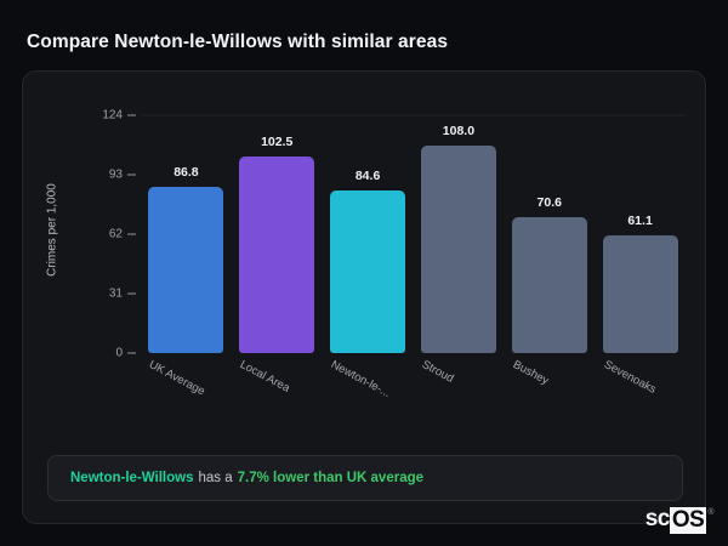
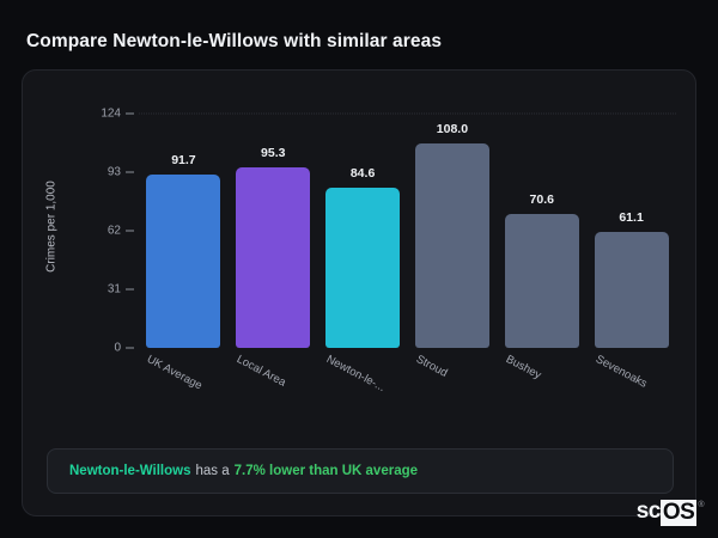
UK Average: 86.8 -> 91.7
Local Area: 102.5 -> 95.3
